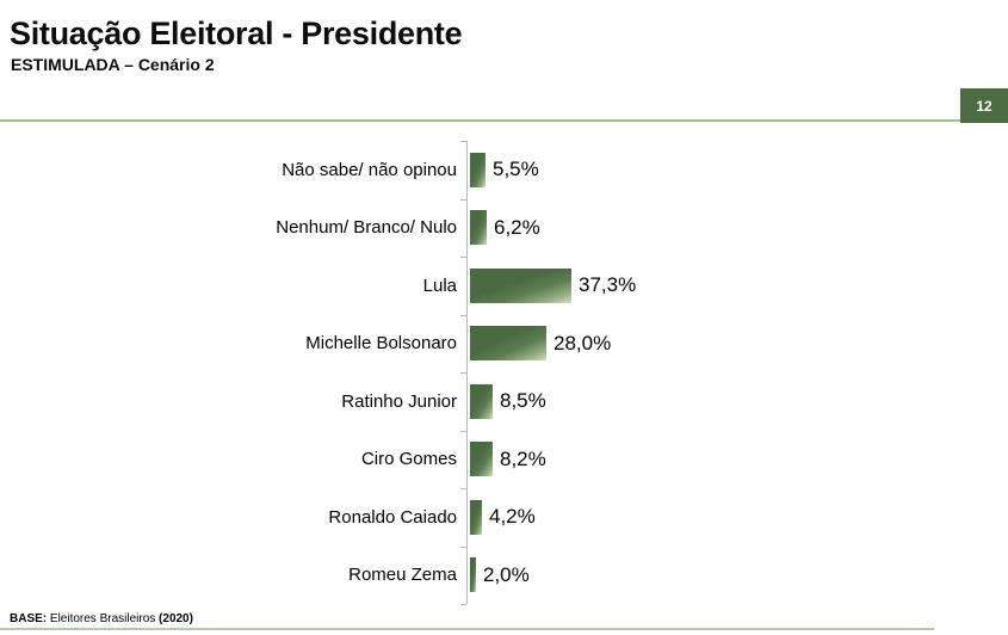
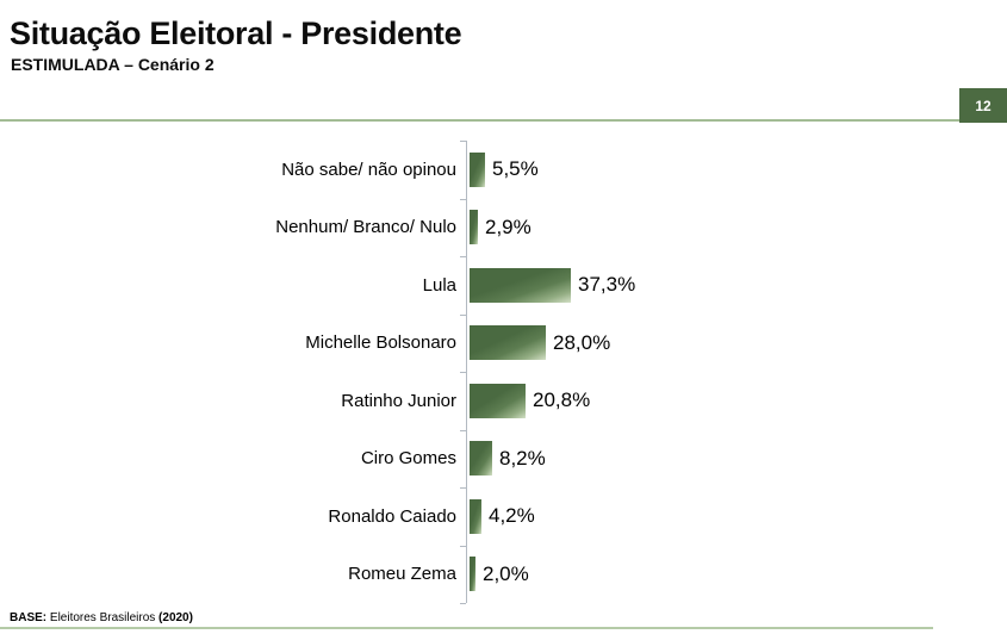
Nenhum/ Branco/ Nulo: 6,2% -> 2,9%
Ratinho Junior: 8,5% -> 20,8%
